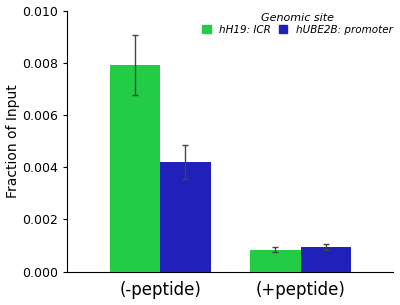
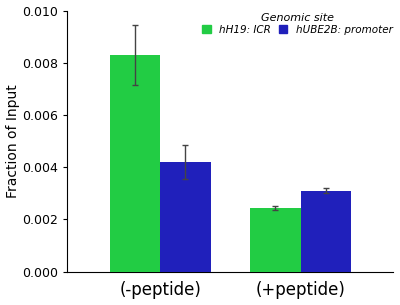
hH19: ICR/(-peptide): 0.00790 -> 0.00830
hH19: ICR/(+peptide): 0.00085 -> 0.00245
hUBE2B: promoter/(+peptide): 0.00095 -> 0.00310
